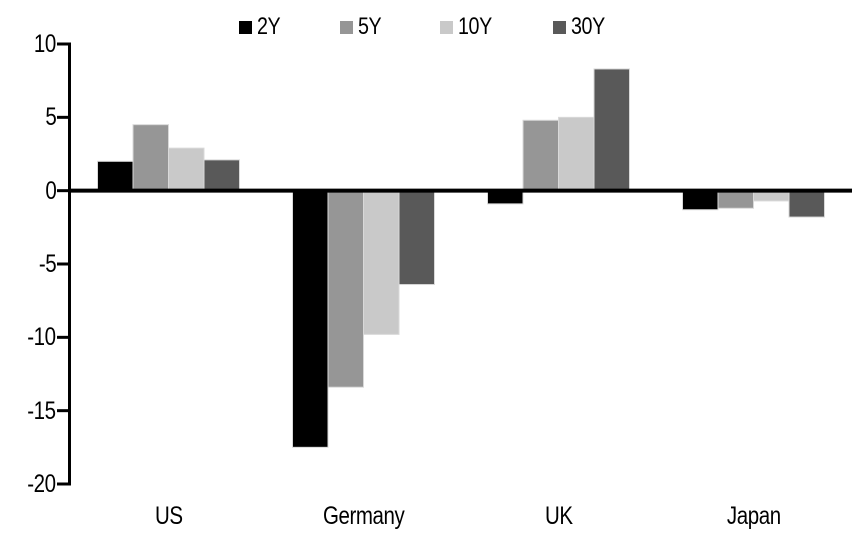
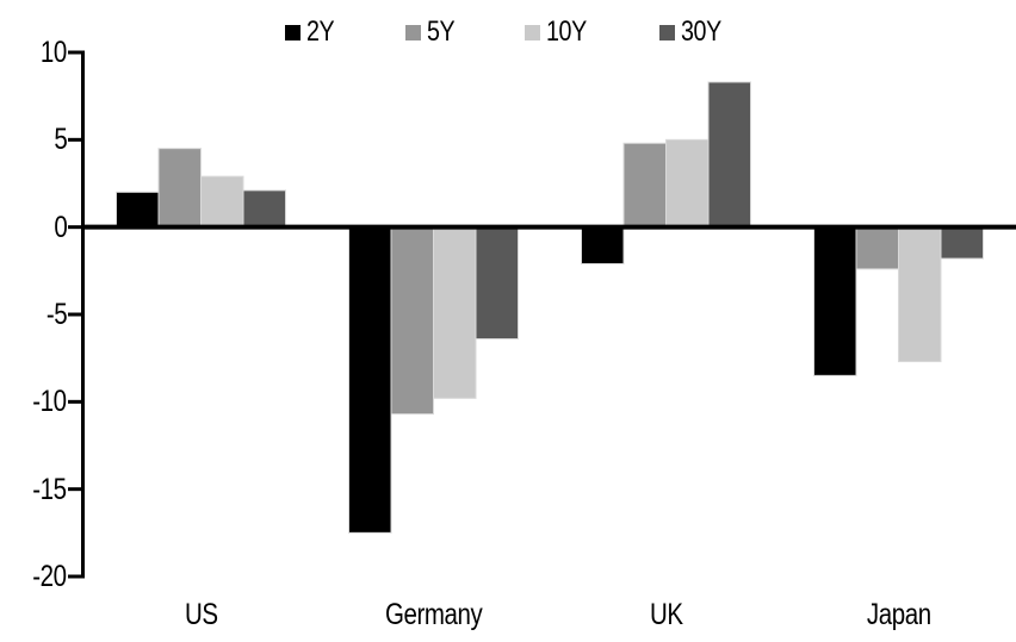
5Y/Germany: -13.4 -> -10.7
2Y/UK: -0.9 -> -2.1
2Y/Japan: -1.3 -> -8.5
5Y/Japan: -1.2 -> -2.4
10Y/Japan: -0.7 -> -7.7
